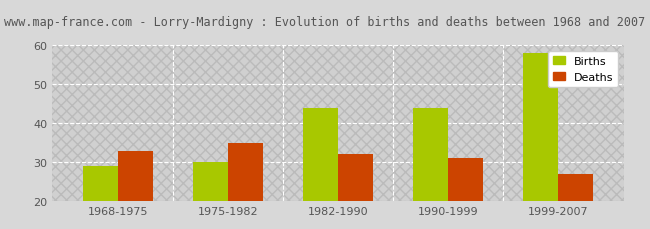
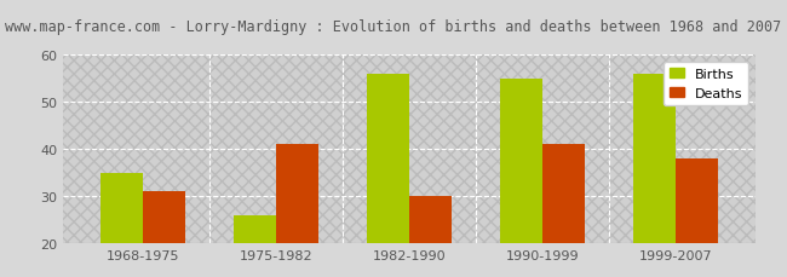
Births/1968-1975: 29 -> 35
Deaths/1968-1975: 33 -> 31
Births/1975-1982: 30 -> 26
Deaths/1975-1982: 35 -> 41
Births/1982-1990: 44 -> 56
Deaths/1982-1990: 32 -> 30
Births/1990-1999: 44 -> 55
Deaths/1990-1999: 31 -> 41
Births/1999-2007: 58 -> 56
Deaths/1999-2007: 27 -> 38
